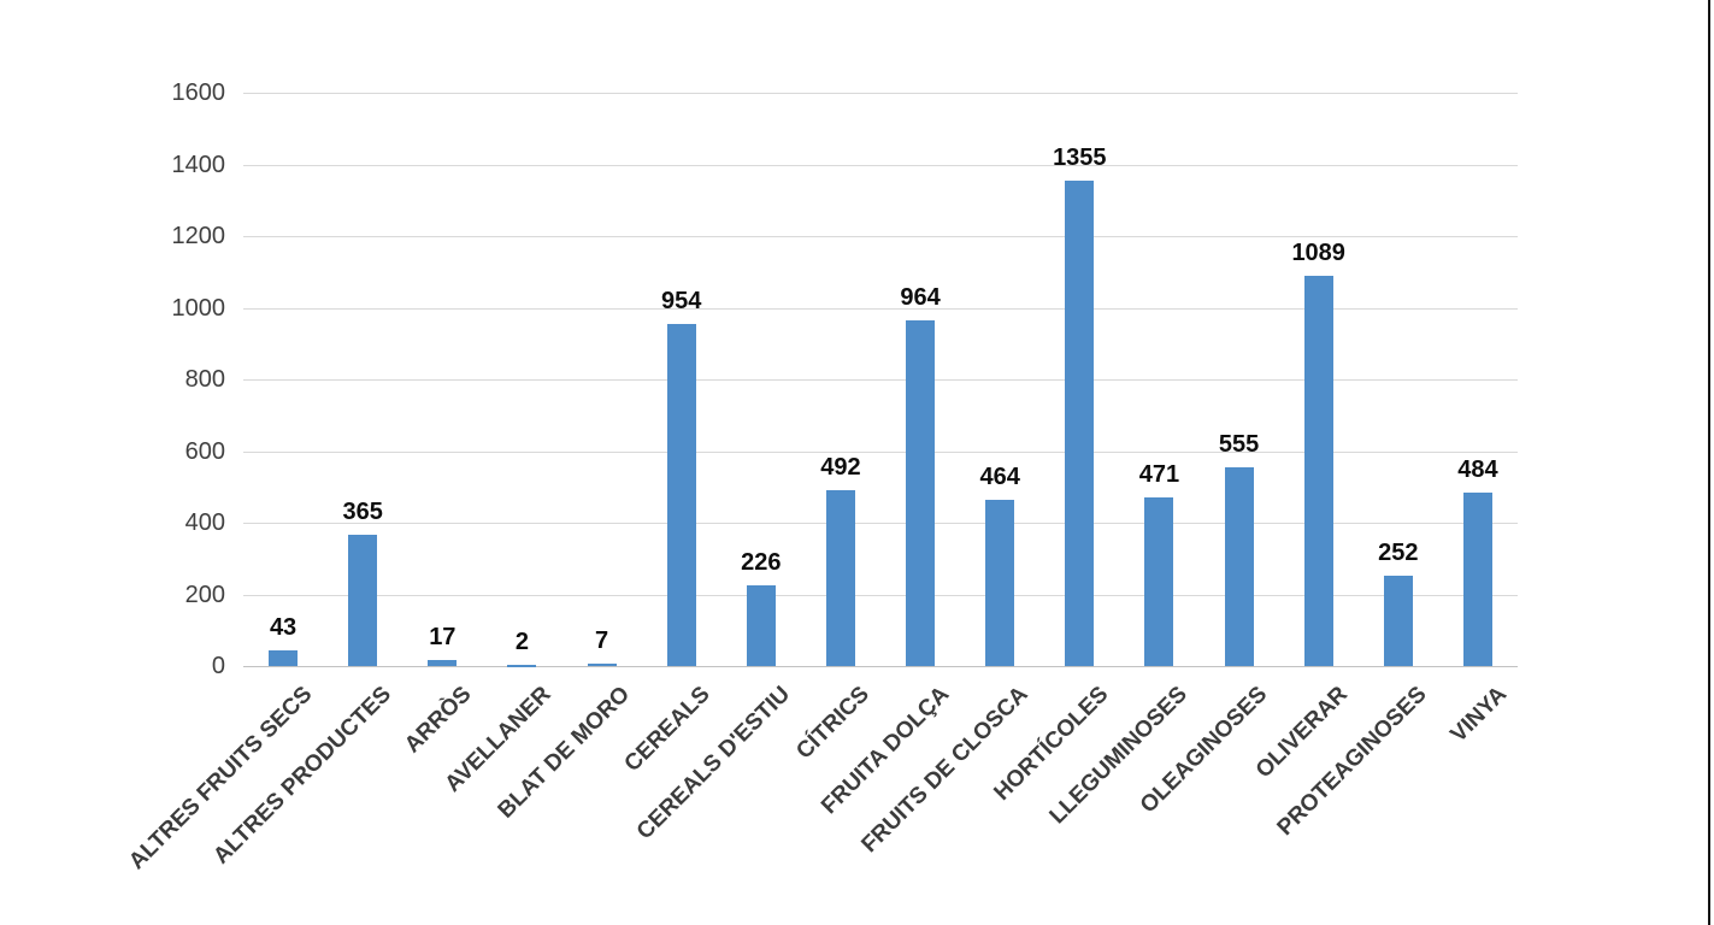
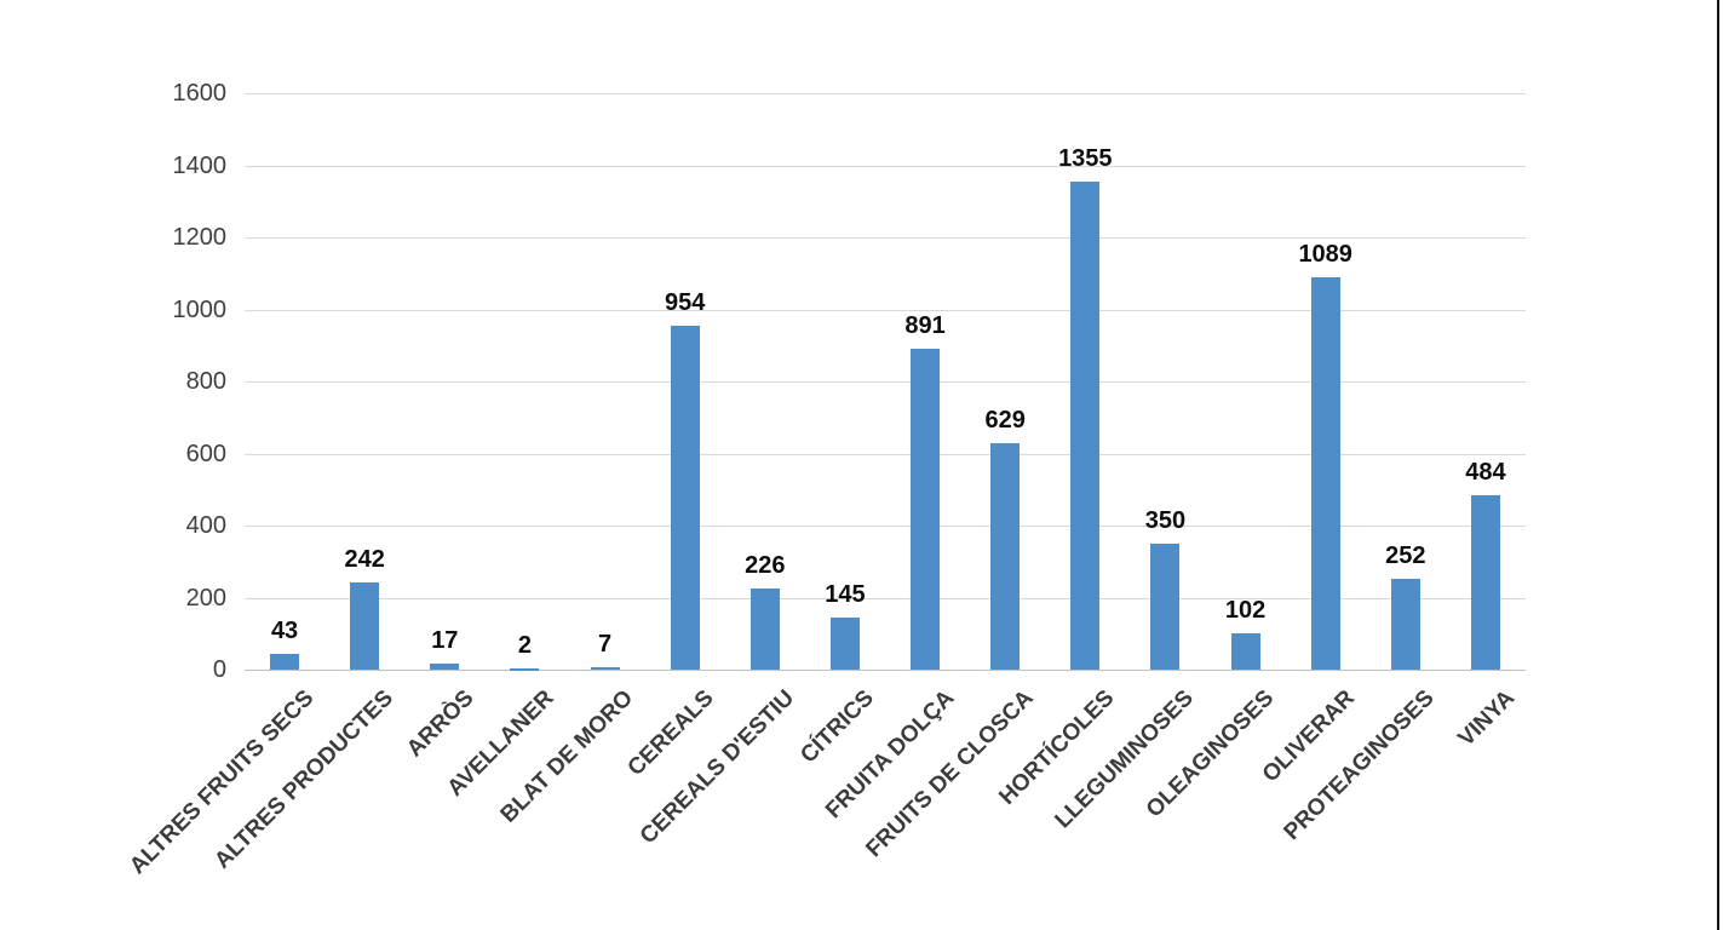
ALTRES PRODUCTES: 365 -> 242
CÍTRICS: 492 -> 145
FRUITA DOLÇA: 964 -> 891
FRUITS DE CLOSCA: 464 -> 629
LLEGUMINOSES: 471 -> 350
OLEAGINOSES: 555 -> 102
